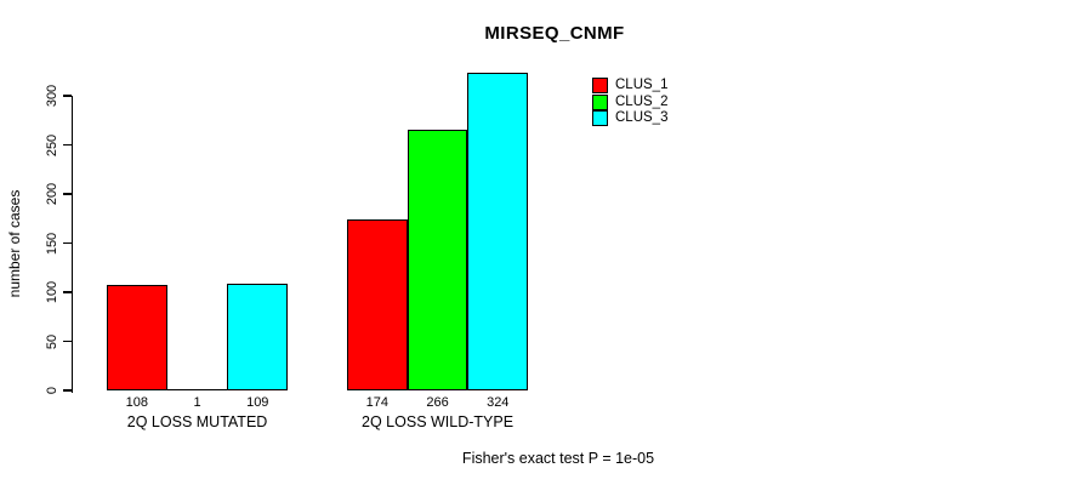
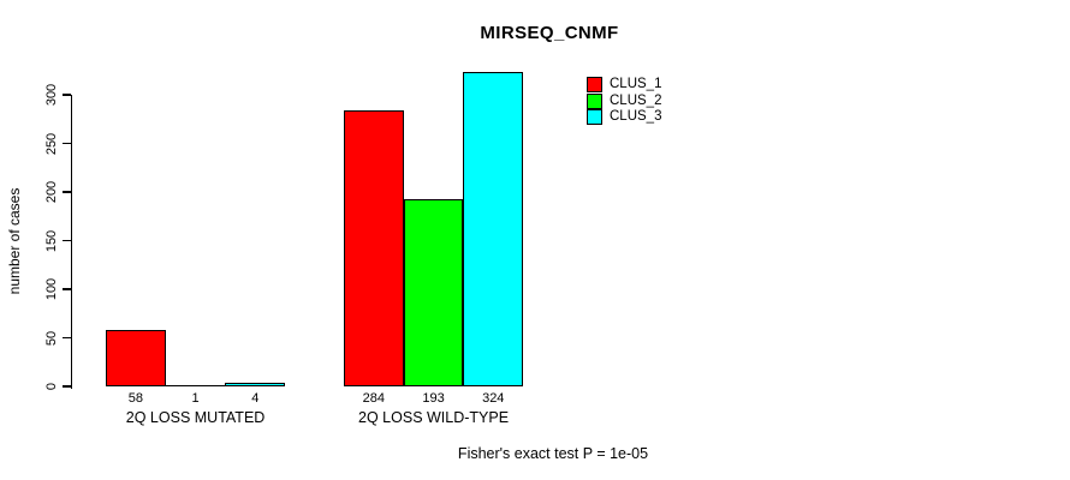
CLUS_1/2Q LOSS MUTATED: 108 -> 58
CLUS_3/2Q LOSS MUTATED: 109 -> 4
CLUS_1/2Q LOSS WILD-TYPE: 174 -> 284
CLUS_2/2Q LOSS WILD-TYPE: 266 -> 193
